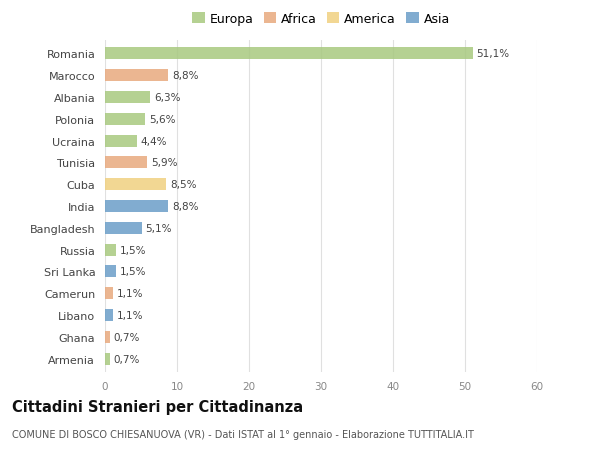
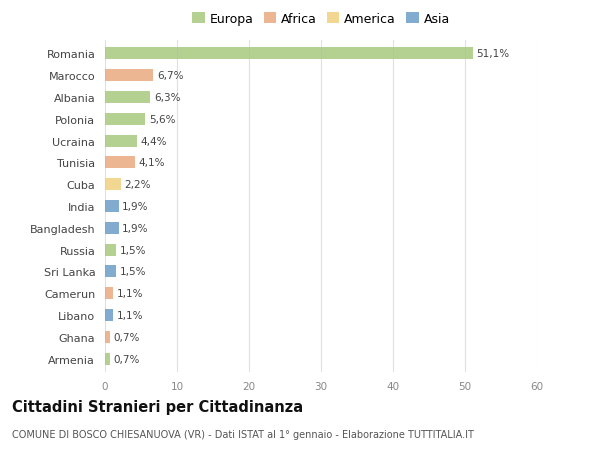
Marocco: 8,8% -> 6,7%
Tunisia: 5,9% -> 4,1%
Cuba: 8,5% -> 2,2%
India: 8,8% -> 1,9%
Bangladesh: 5,1% -> 1,9%
